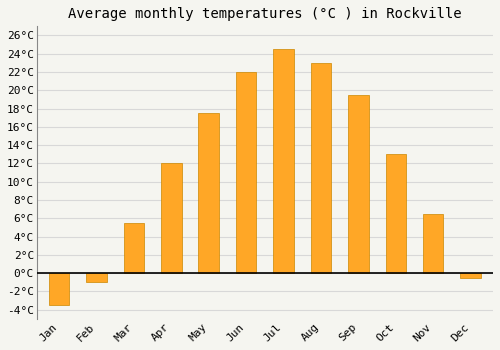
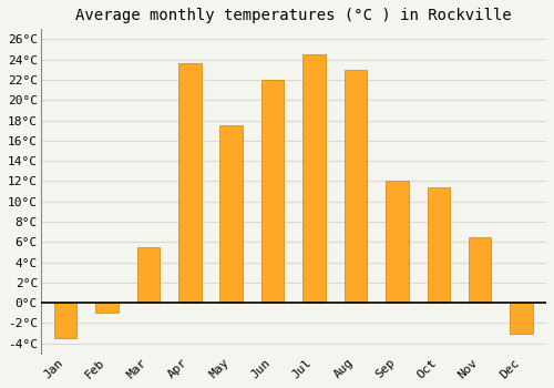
Apr: 12.0°C -> 23.6°C
Sep: 19.5°C -> 12.0°C
Oct: 13.0°C -> 11.4°C
Dec: -0.5°C -> -3.0°C
